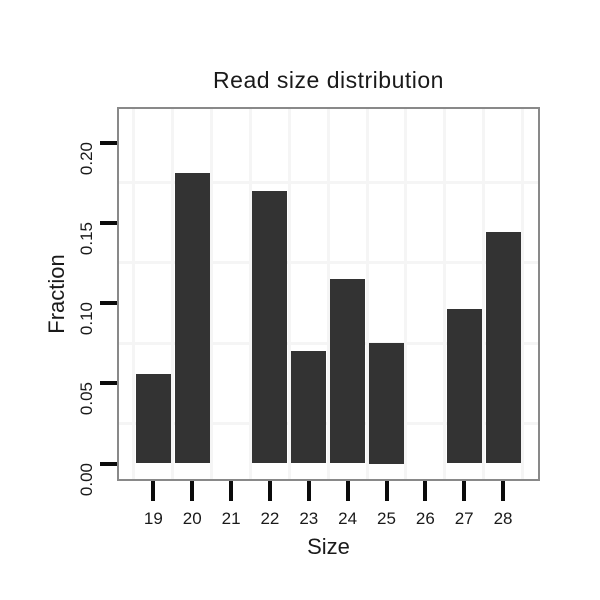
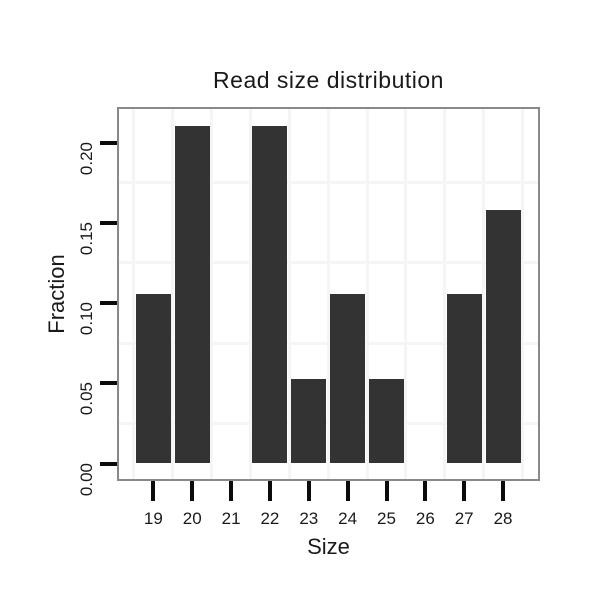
19: 0.056 -> 0.105
20: 0.181 -> 0.210
22: 0.170 -> 0.210
23: 0.070 -> 0.053
24: 0.115 -> 0.105
25: 0.075 -> 0.053
27: 0.096 -> 0.105
28: 0.144 -> 0.158
